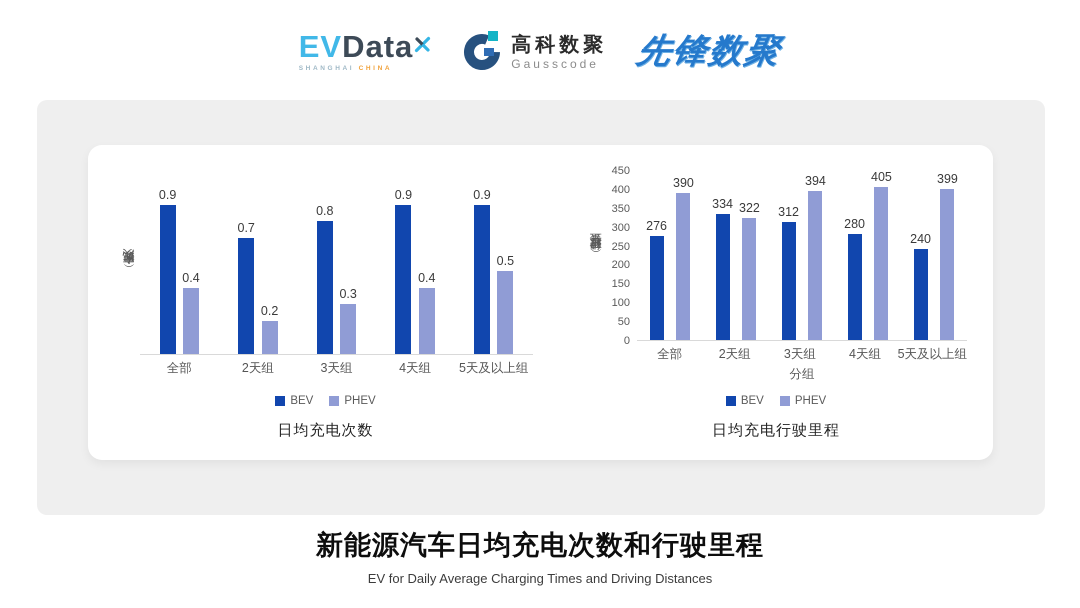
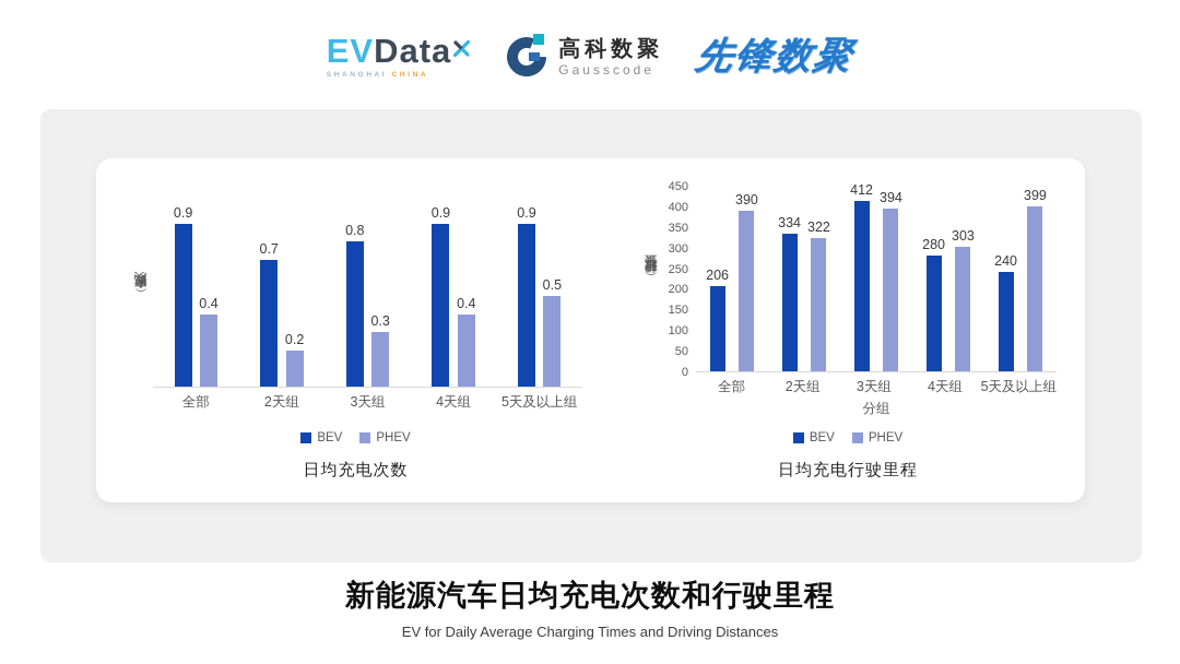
日均充电行驶里程/BEV/全部: 276 -> 206
日均充电行驶里程/BEV/3天组: 312 -> 412
日均充电行驶里程/PHEV/4天组: 405 -> 303
